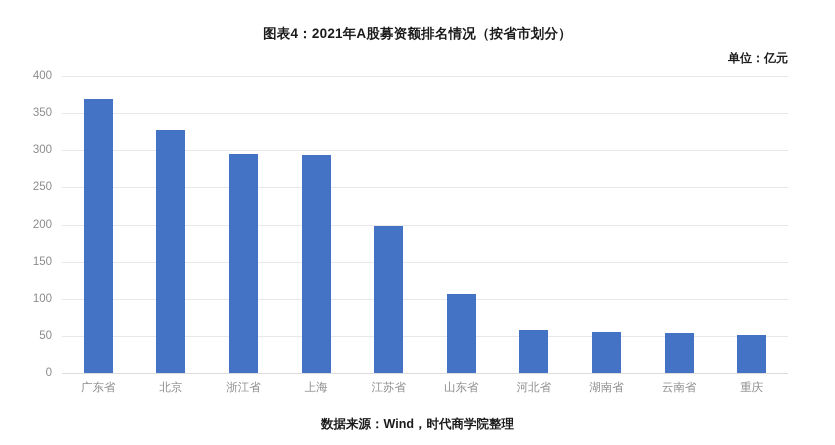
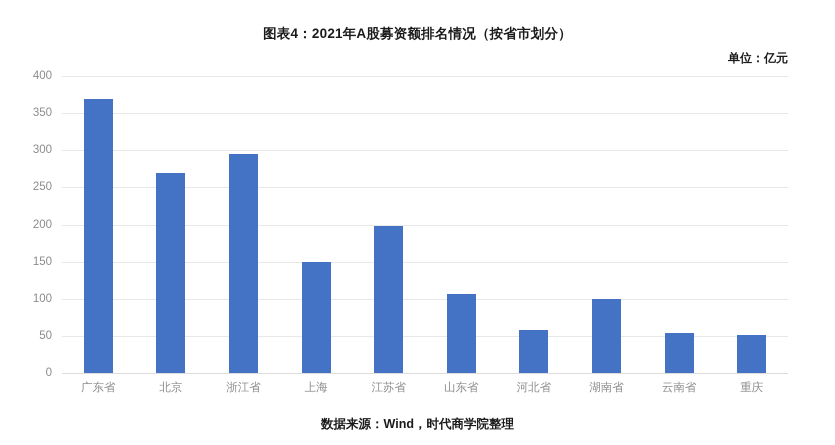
北京: 330 -> 270
上海: 290 -> 150
湖南省: 60 -> 100
